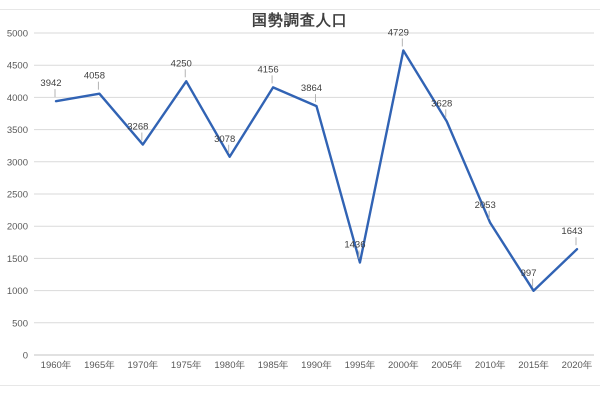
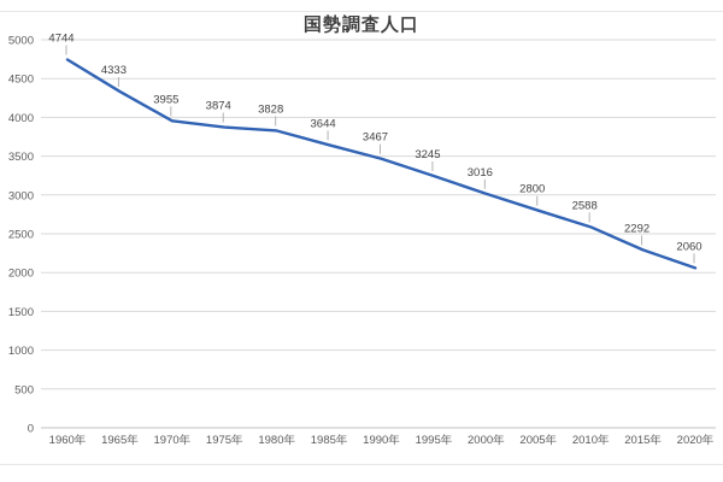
1960年: 3942 -> 4744
1965年: 4058 -> 4333
1970年: 3268 -> 3955
1975年: 4250 -> 3874
1980年: 3078 -> 3828
1985年: 4156 -> 3644
1990年: 3864 -> 3467
1995年: 1436 -> 3245
2000年: 4729 -> 3016
2005年: 3628 -> 2800
2010年: 2053 -> 2588
2015年: 997 -> 2292
2020年: 1643 -> 2060
